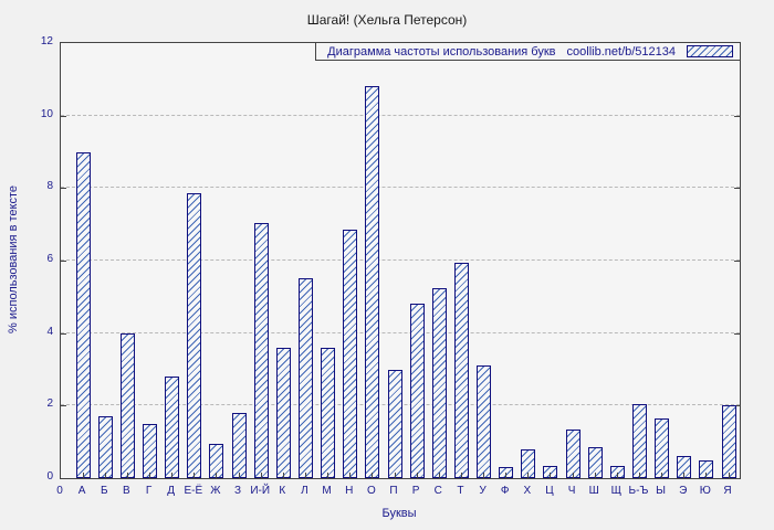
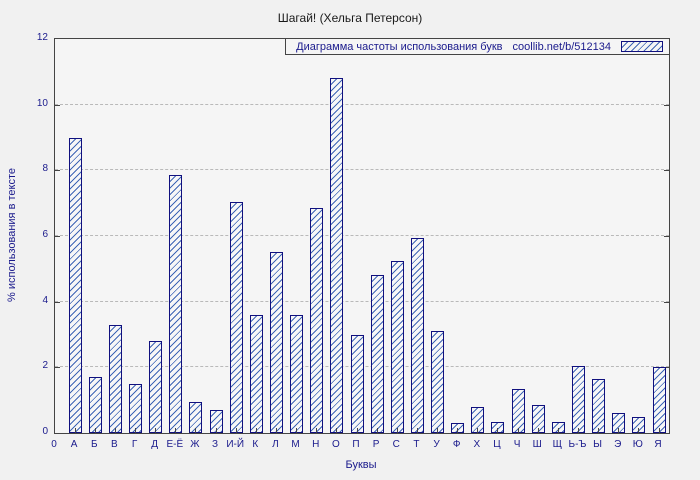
В: 4.0 -> 3.3
З: 1.8 -> 0.7
